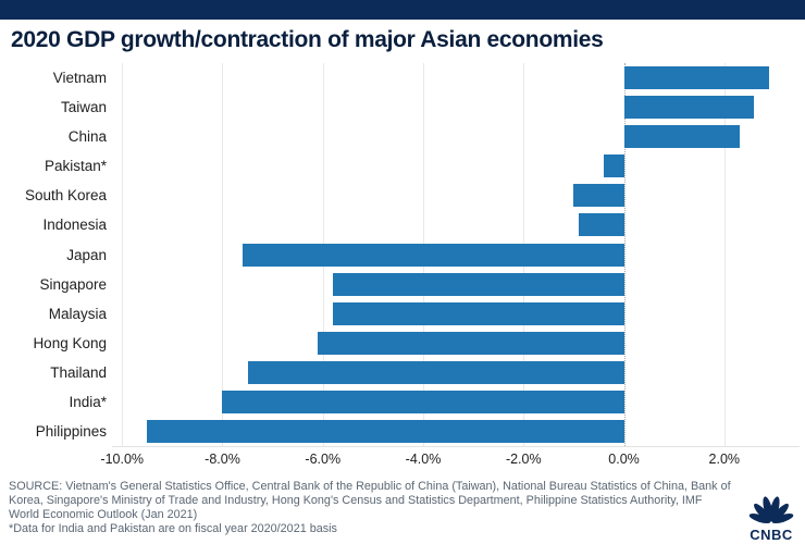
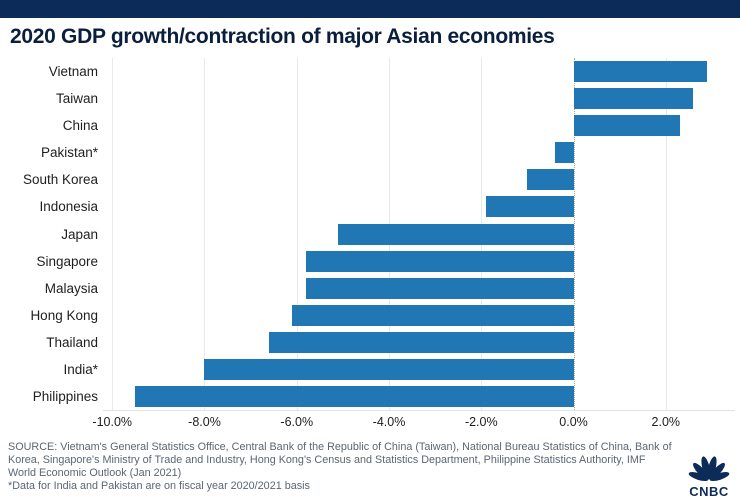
Indonesia: -0.9% -> -1.9%
Japan: -7.6% -> -5.1%
Thailand: -7.5% -> -6.6%
